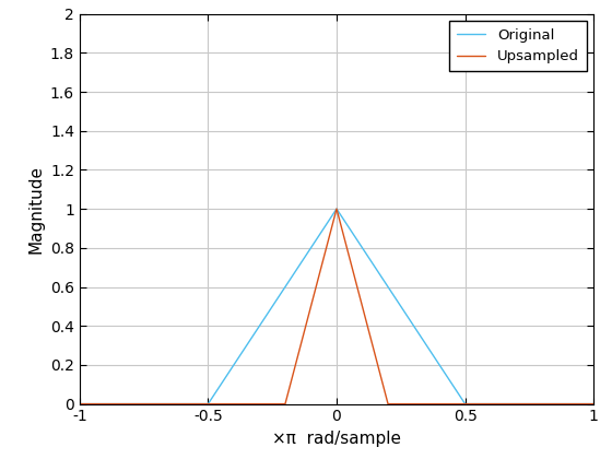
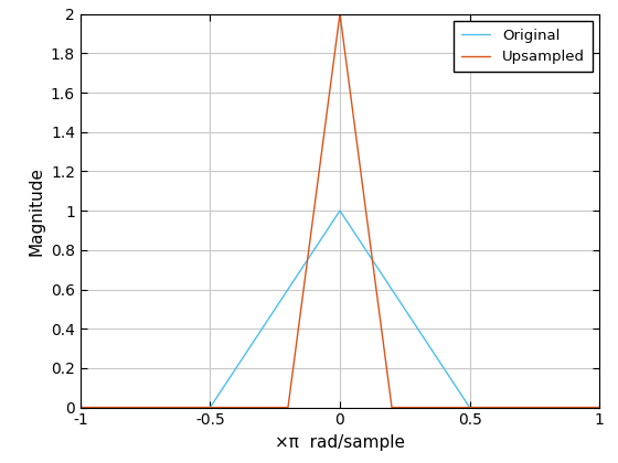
Upsampled/0: 1 -> 2
